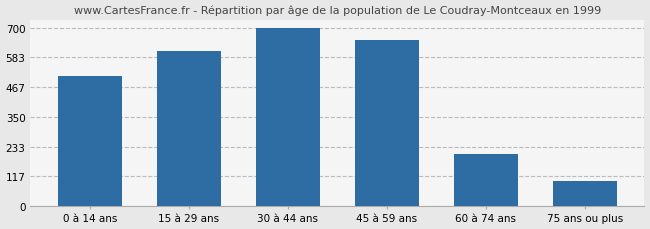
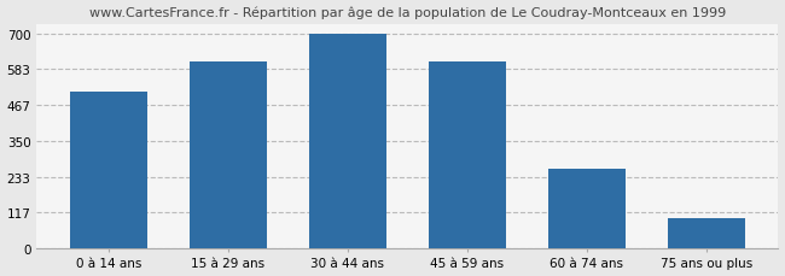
45 à 59 ans: 650 -> 608
60 à 74 ans: 205 -> 258
